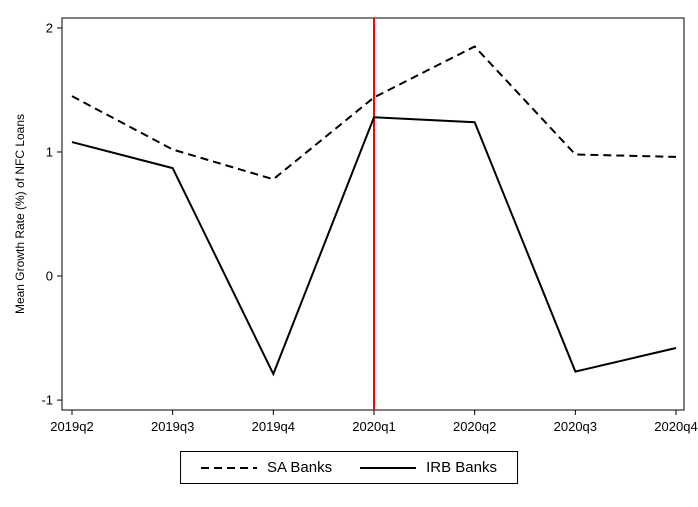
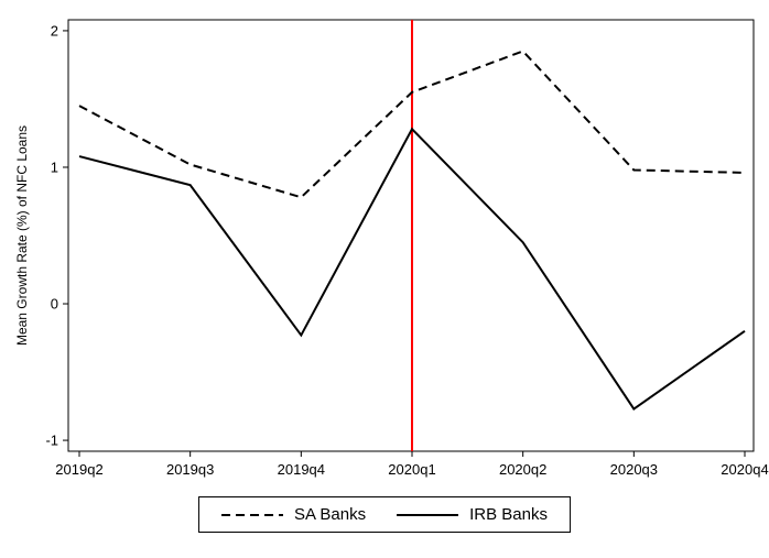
IRB Banks/2019q4: -0.79 -> -0.23
SA Banks/2020q1: 1.44 -> 1.55
IRB Banks/2020q2: 1.24 -> 0.45
IRB Banks/2020q4: -0.58 -> -0.20
